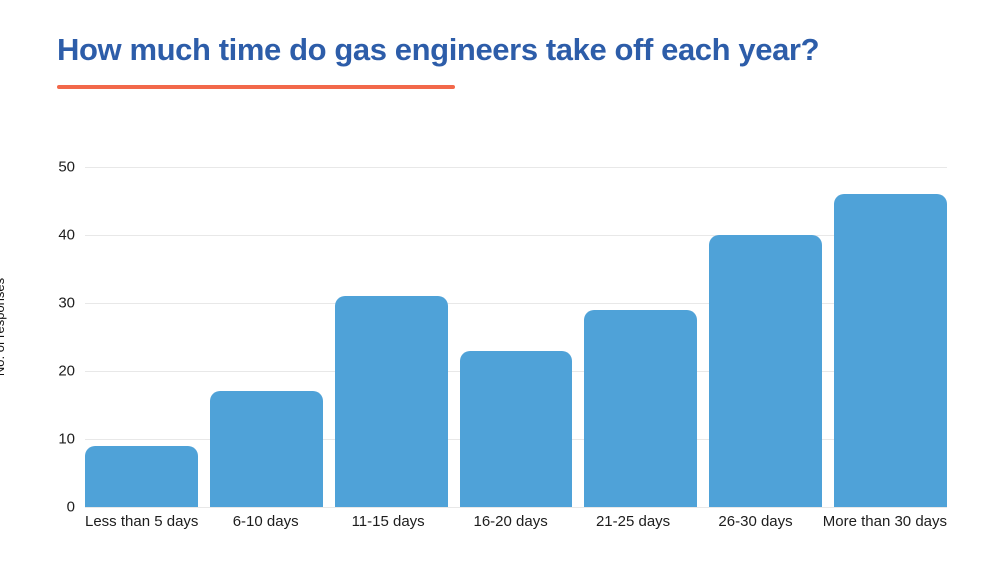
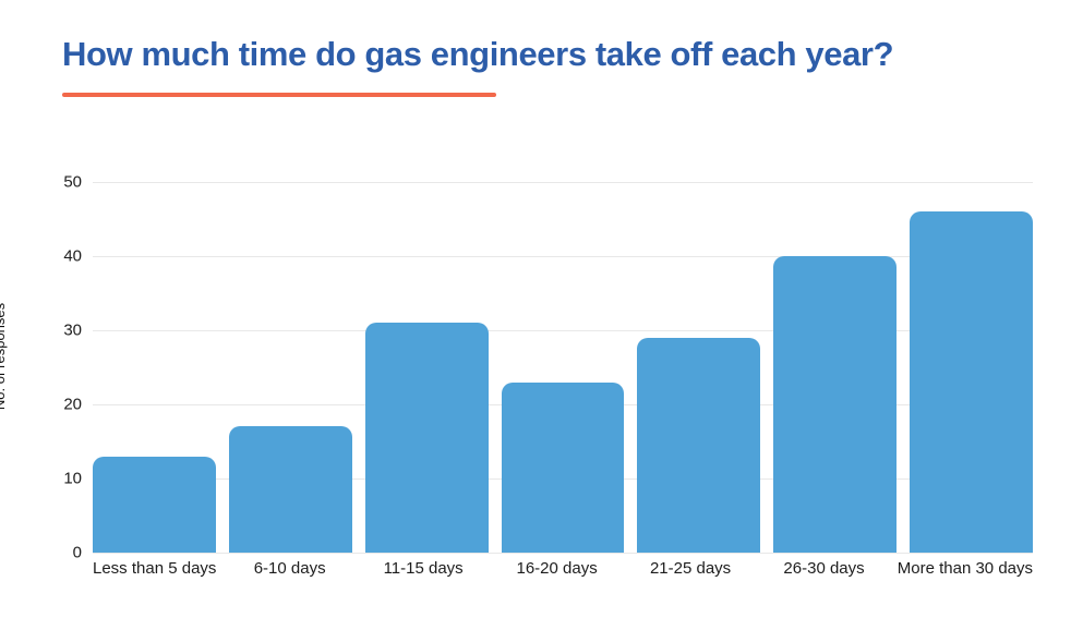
Less than 5 days: 9 -> 13
